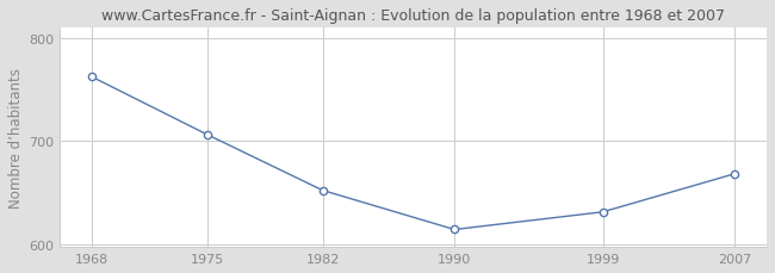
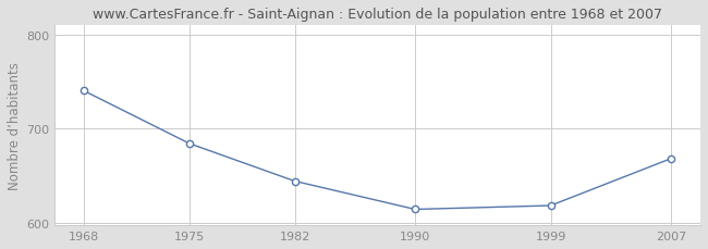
1968: 762 -> 740
1975: 706 -> 684
1982: 652 -> 644
1999: 631 -> 618
